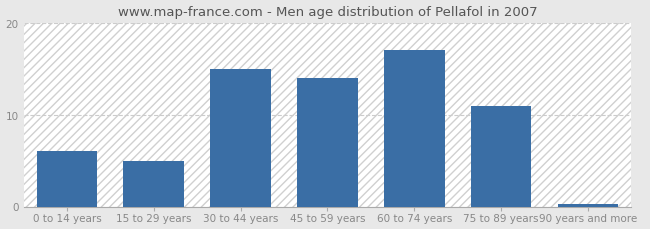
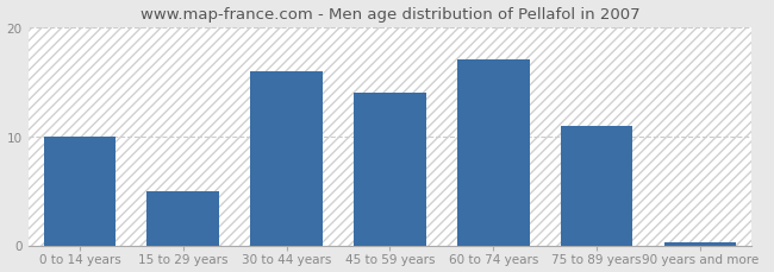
0 to 14 years: 6.0 -> 10.0
30 to 44 years: 15.0 -> 16.0
